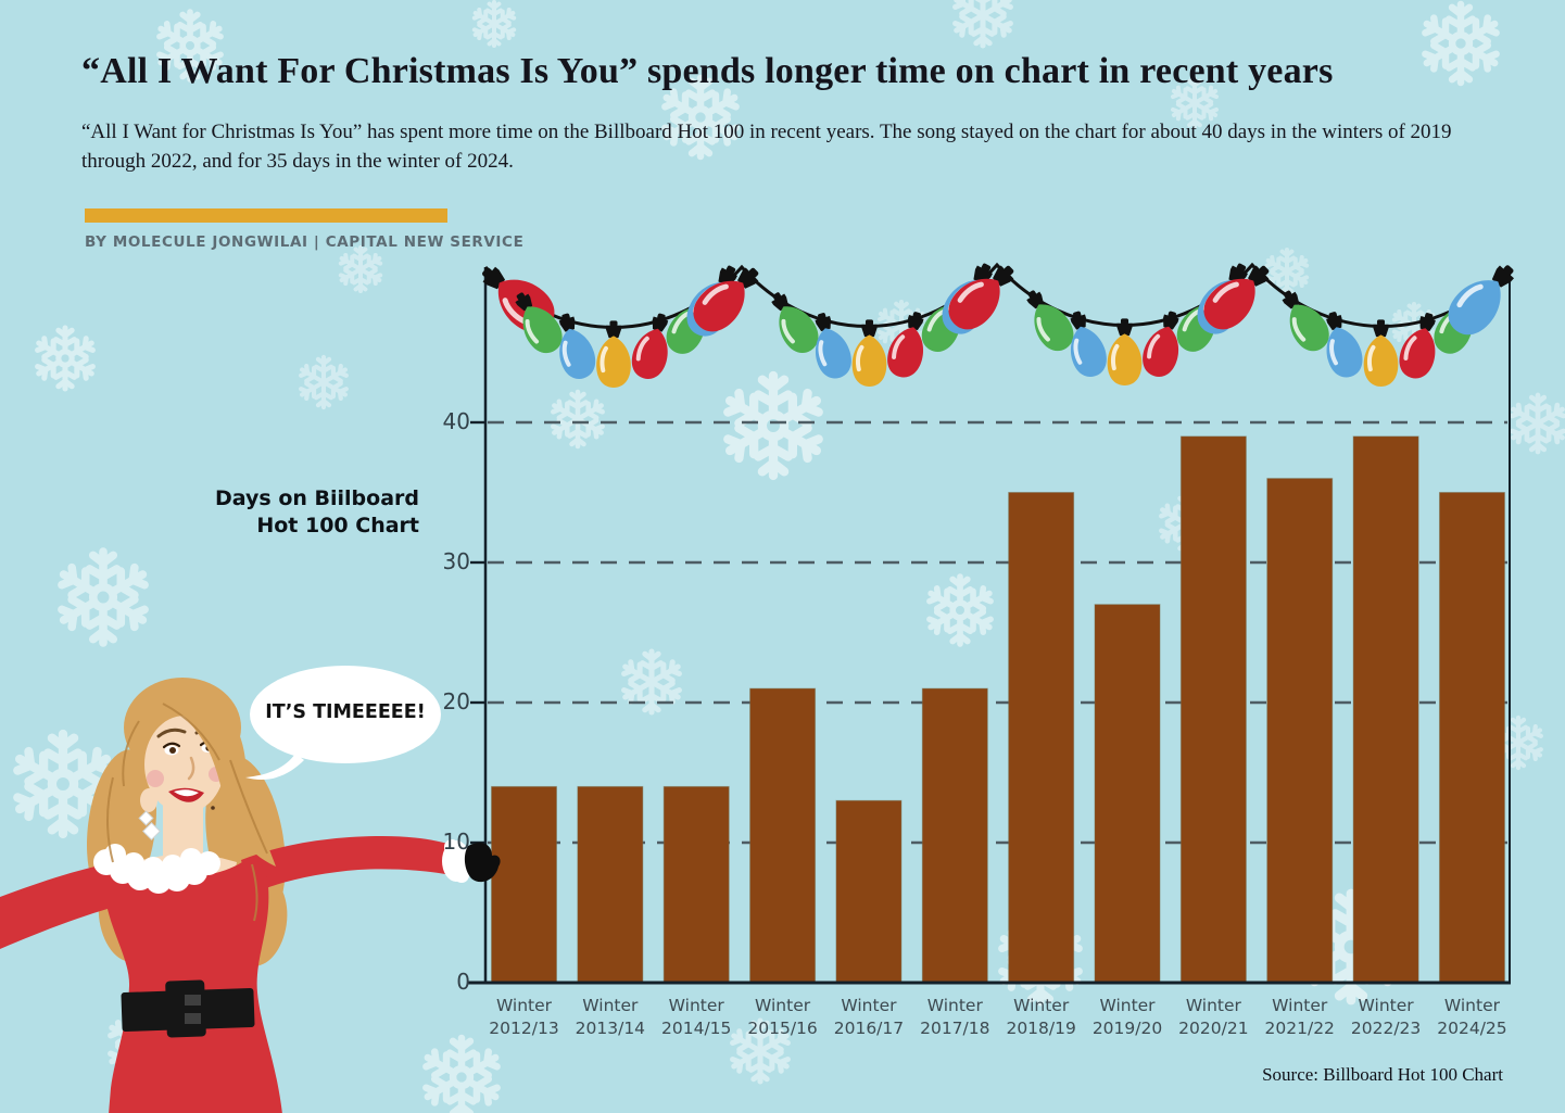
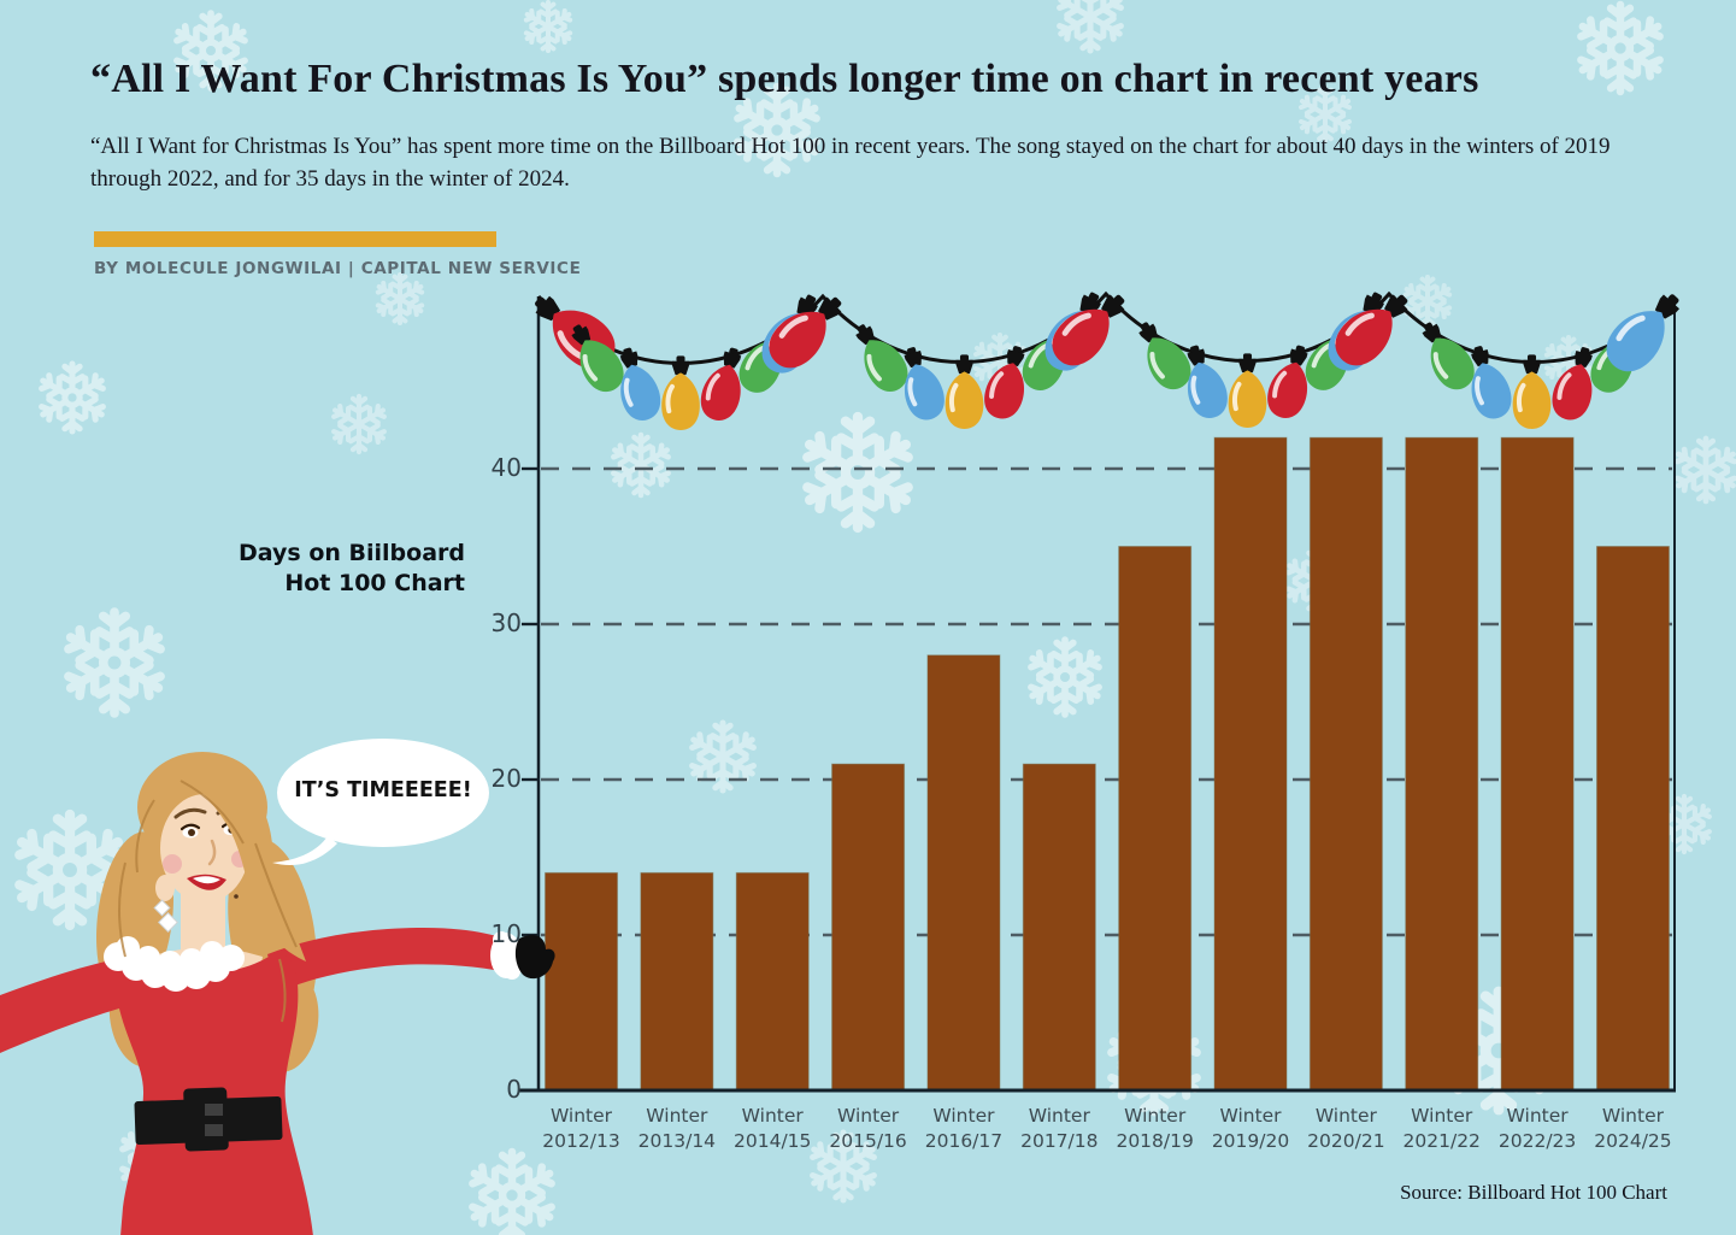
Winter 2016/17: 13 -> 28
Winter 2019/20: 27 -> 42
Winter 2020/21: 39 -> 42
Winter 2021/22: 36 -> 42
Winter 2022/23: 39 -> 42
